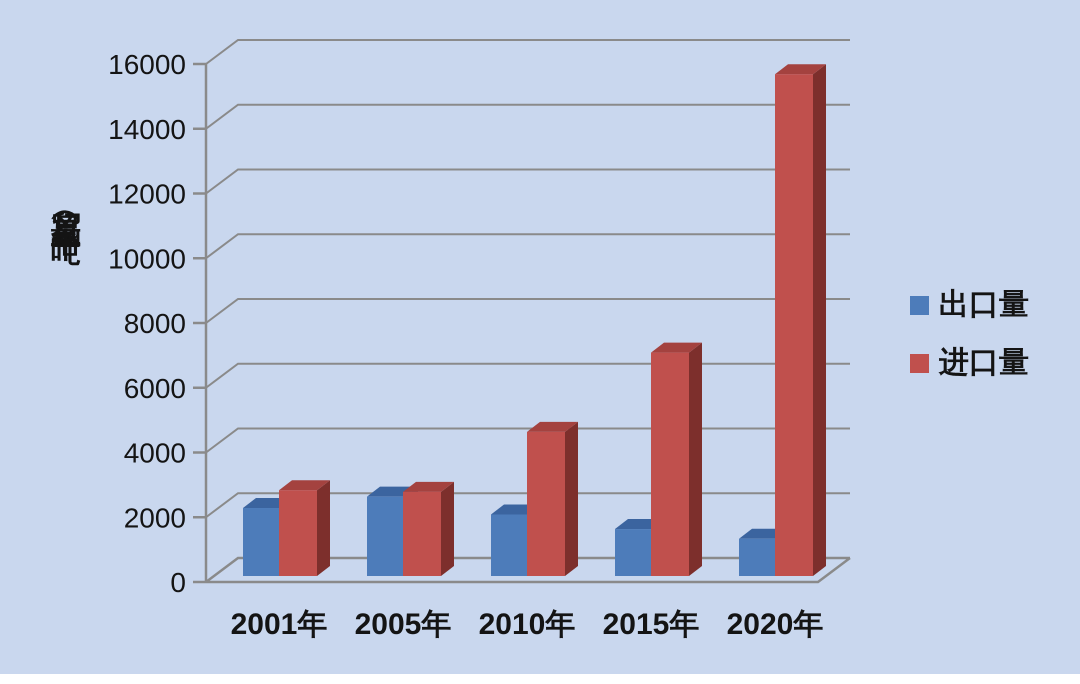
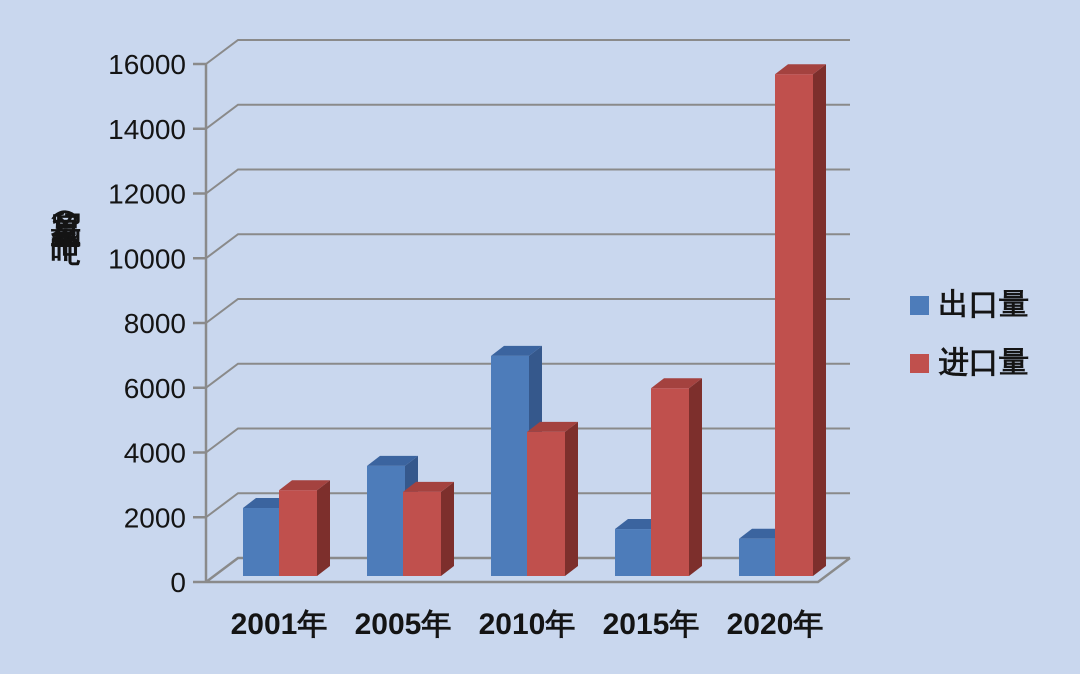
出口量/2005年: 2400 -> 3400
出口量/2010年: 1900 -> 6800
进口量/2015年: 6900 -> 5800
